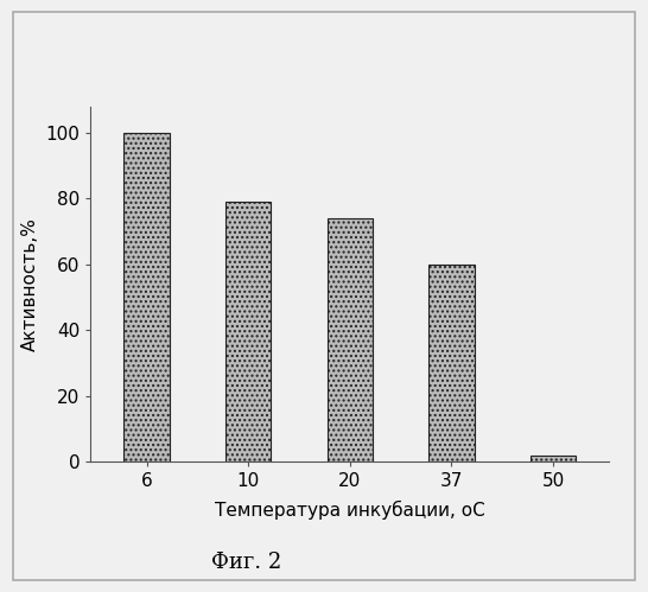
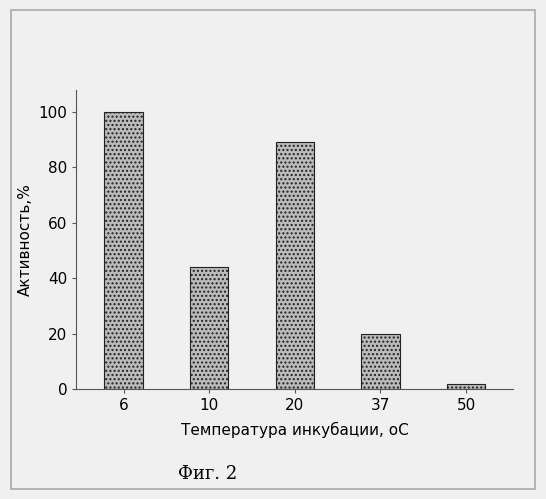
10: 79 -> 44
20: 74 -> 89
37: 60 -> 20
